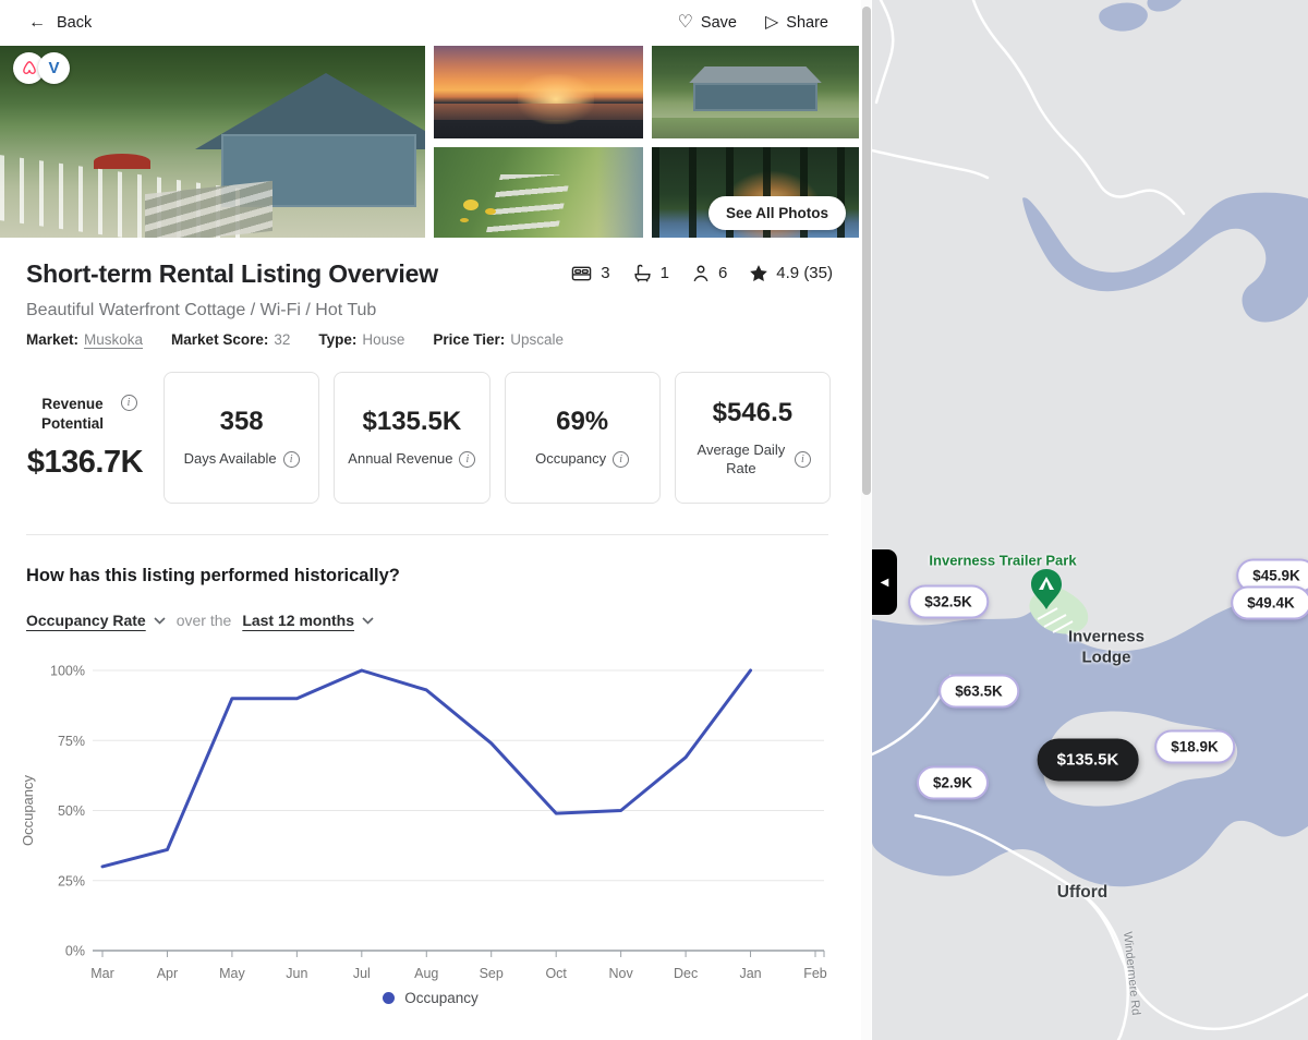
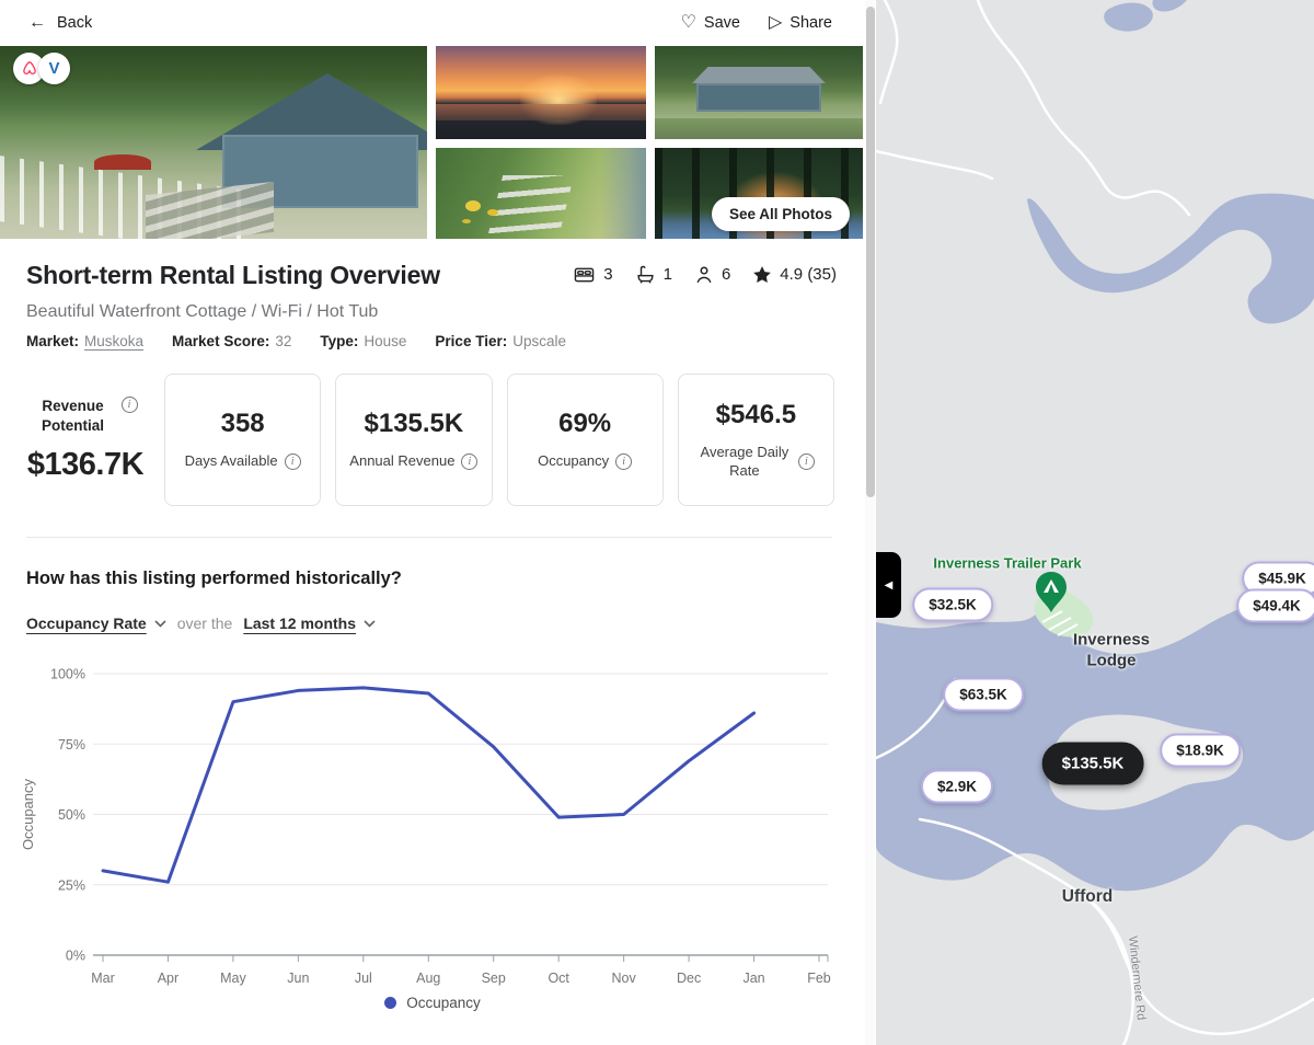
Apr: 36% -> 26%
Jun: 90% -> 94%
Jul: 100% -> 95%
Jan: 100% -> 86%
